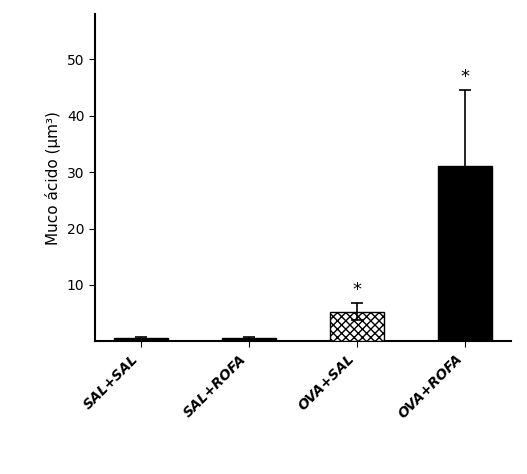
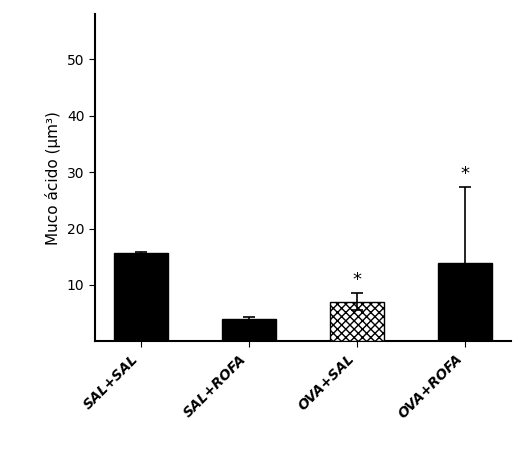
SAL+SAL: 0.5 -> 15.6
SAL+ROFA: 0.5 -> 4.0
OVA+SAL: 5.2 -> 7.0
OVA+ROFA: 31.0 -> 13.8
